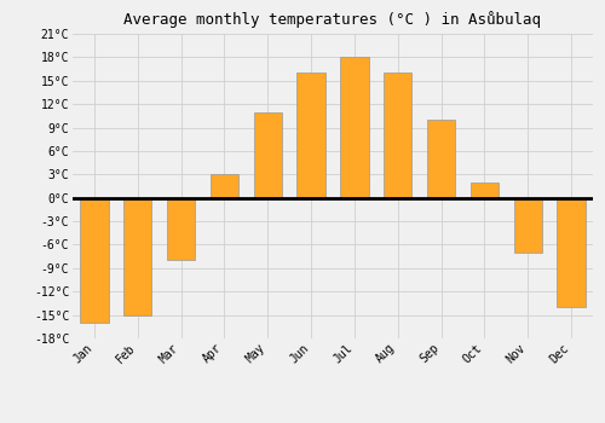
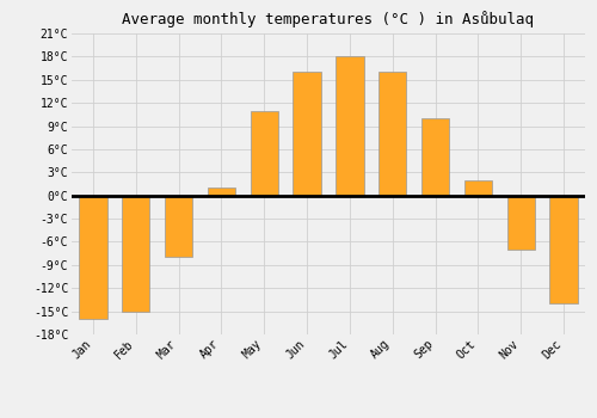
Apr: 3°C -> 1°C
